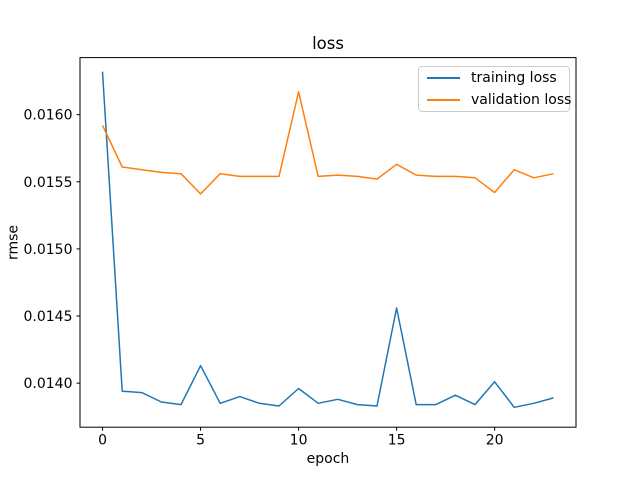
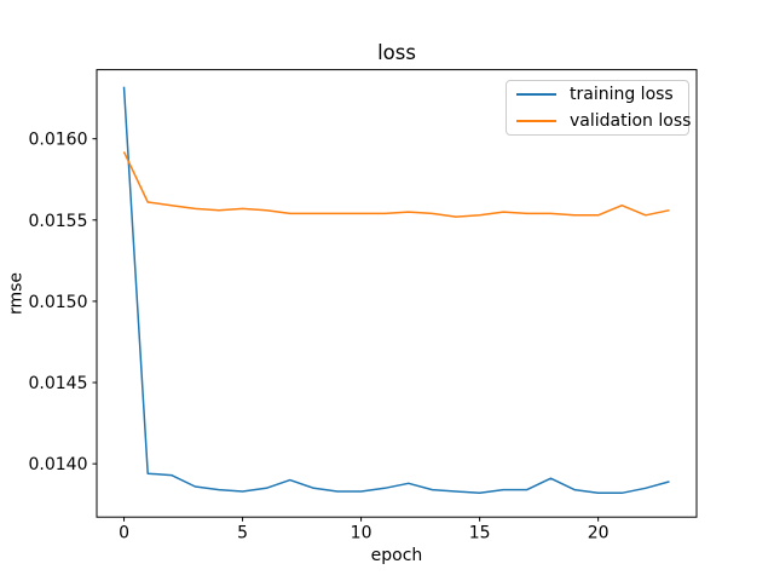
training loss/5: 0.01413 -> 0.01383
validation loss/5: 0.01541 -> 0.01557
training loss/10: 0.01396 -> 0.01383
validation loss/10: 0.01617 -> 0.01554
training loss/15: 0.01456 -> 0.01382
validation loss/15: 0.01563 -> 0.01553
training loss/20: 0.01401 -> 0.01382
validation loss/20: 0.01542 -> 0.01553
